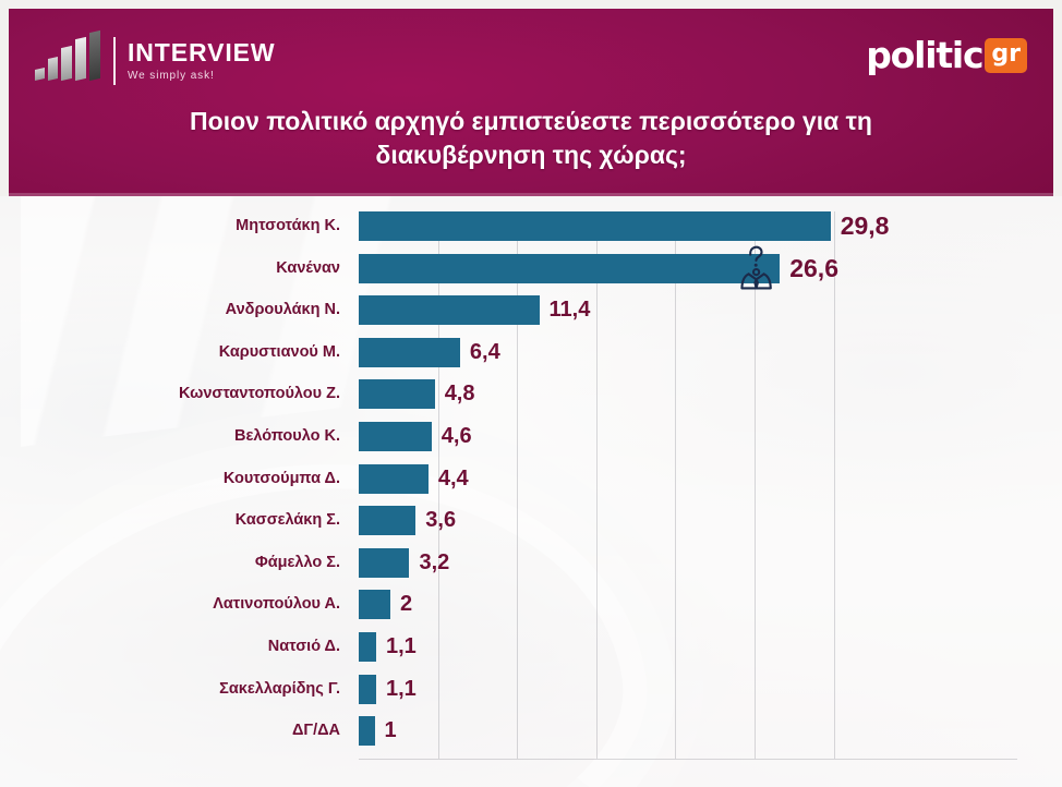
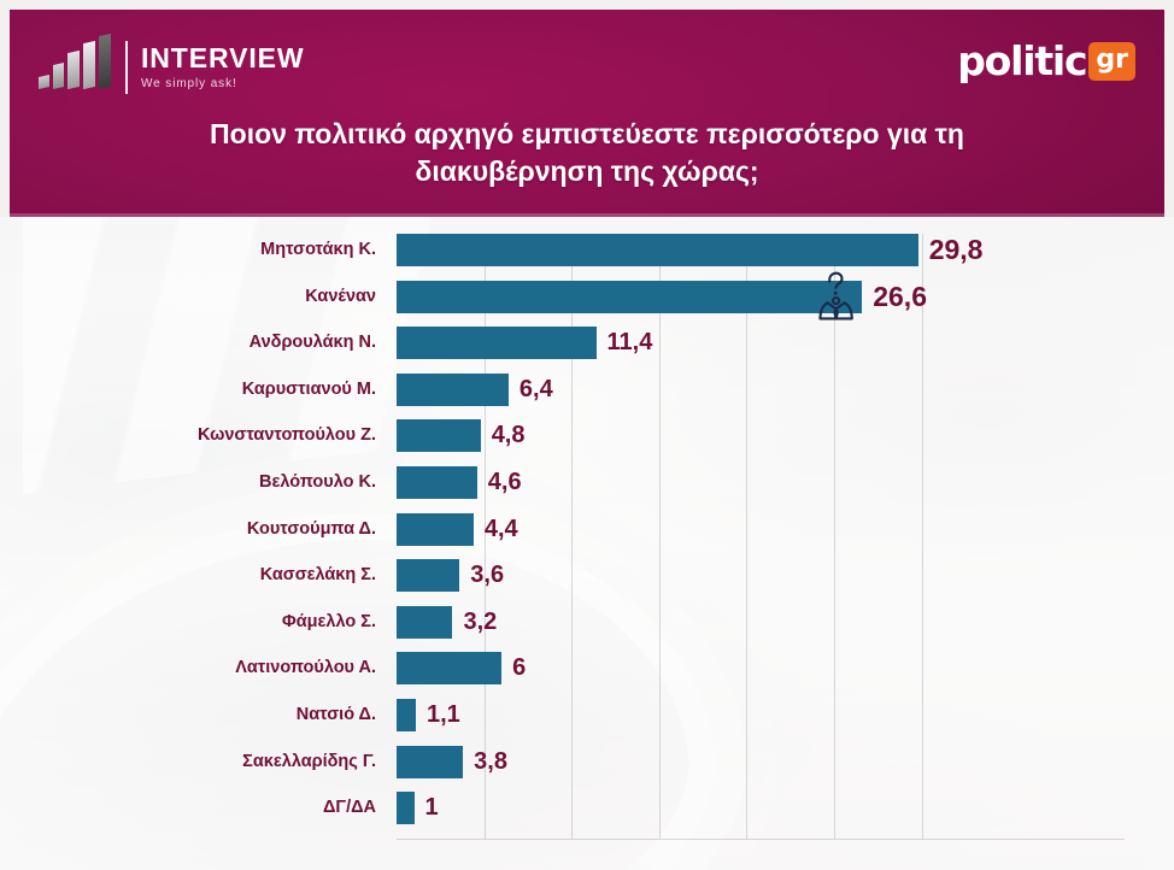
Λατινοπούλου Α.: 2 -> 6
Σακελλαρίδης Γ.: 1,1 -> 3,8
